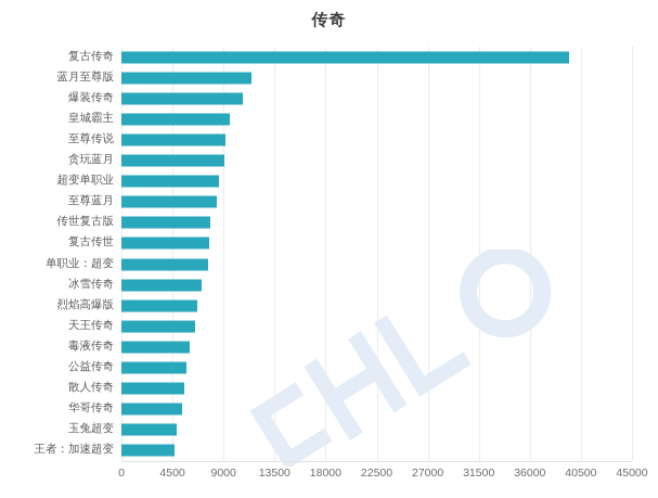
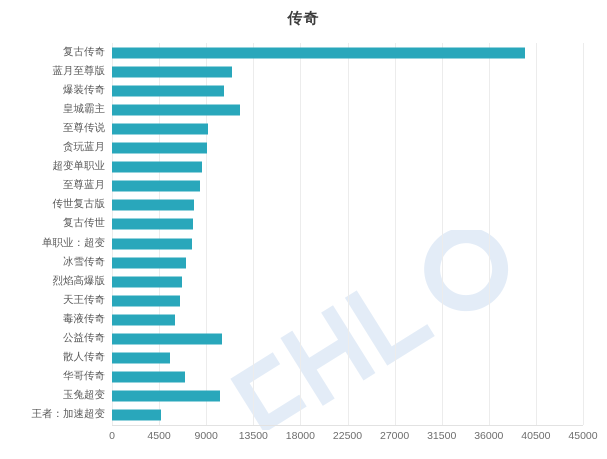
皇城霸主: 9600 -> 12200
公益传奇: 5800 -> 10500
华哥传奇: 5400 -> 7000
玉兔超变: 4900 -> 10300
